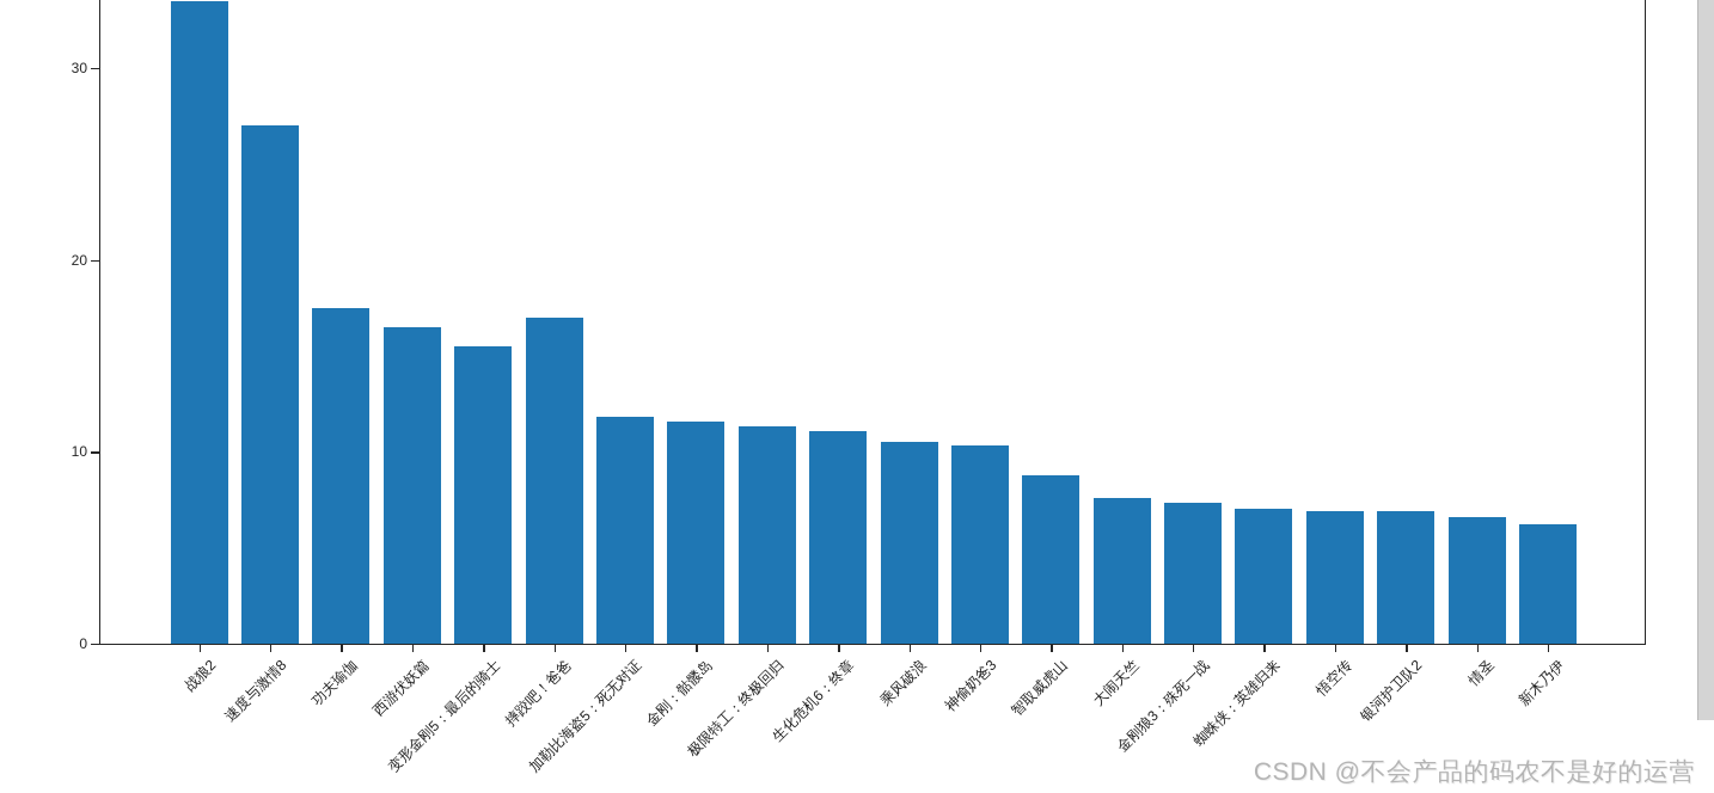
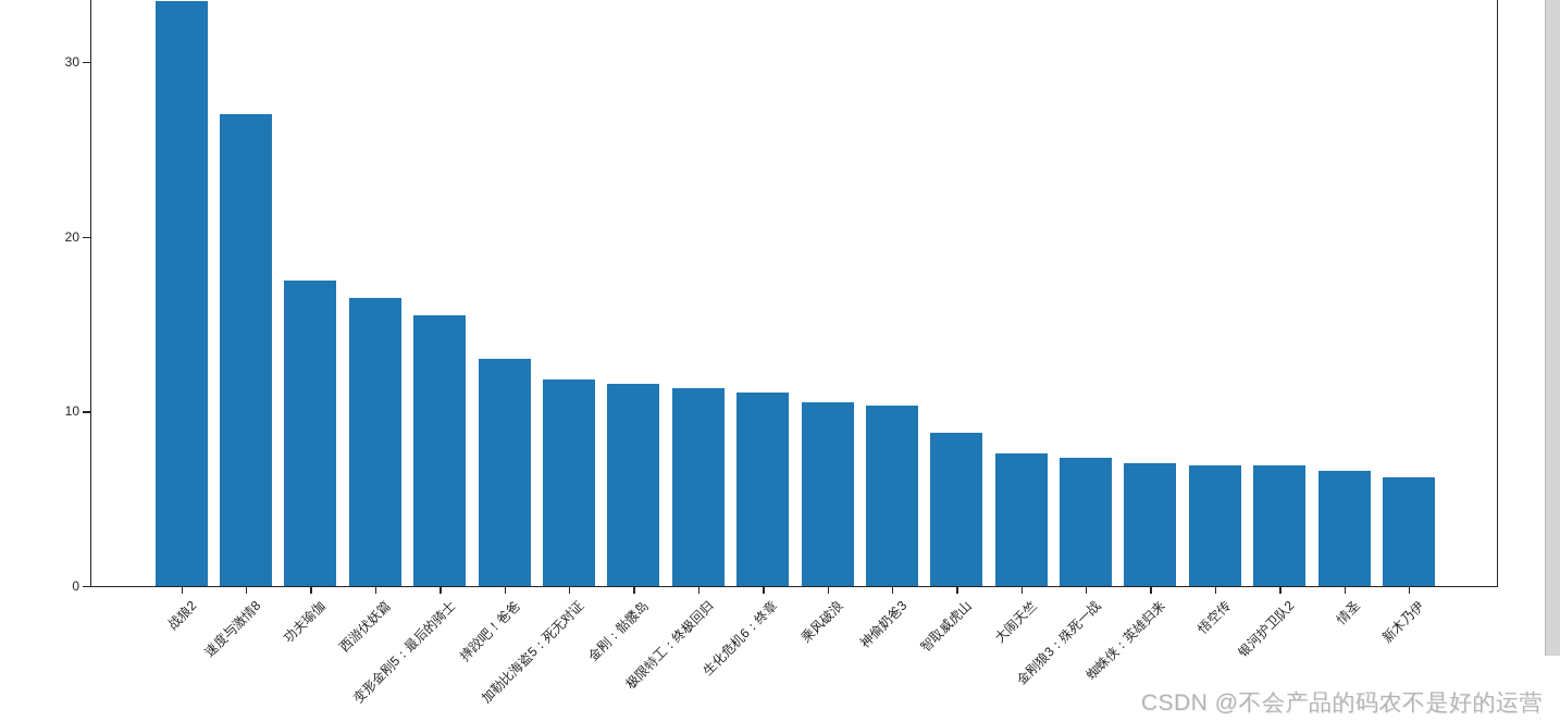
摔跤吧！爸爸: 17.0 -> 13.0
